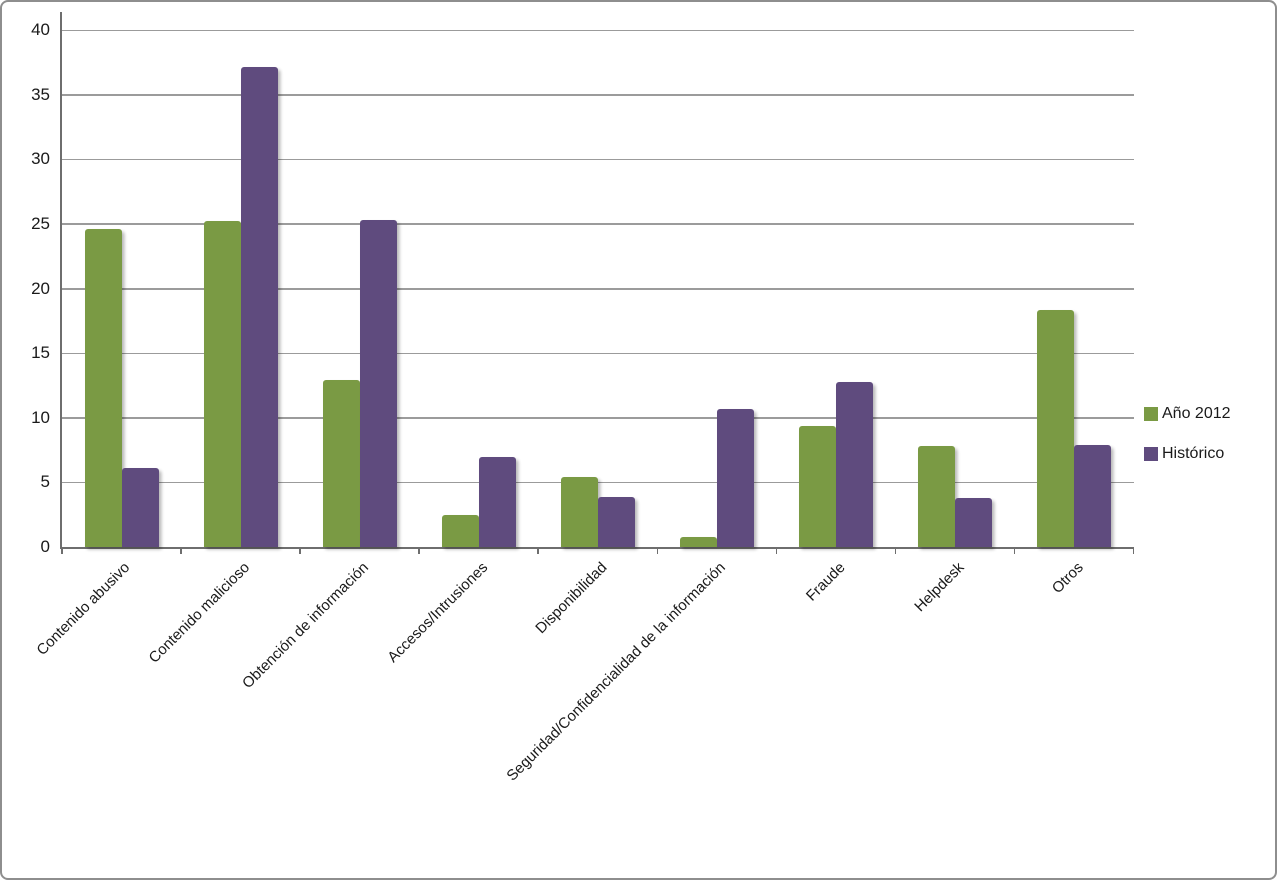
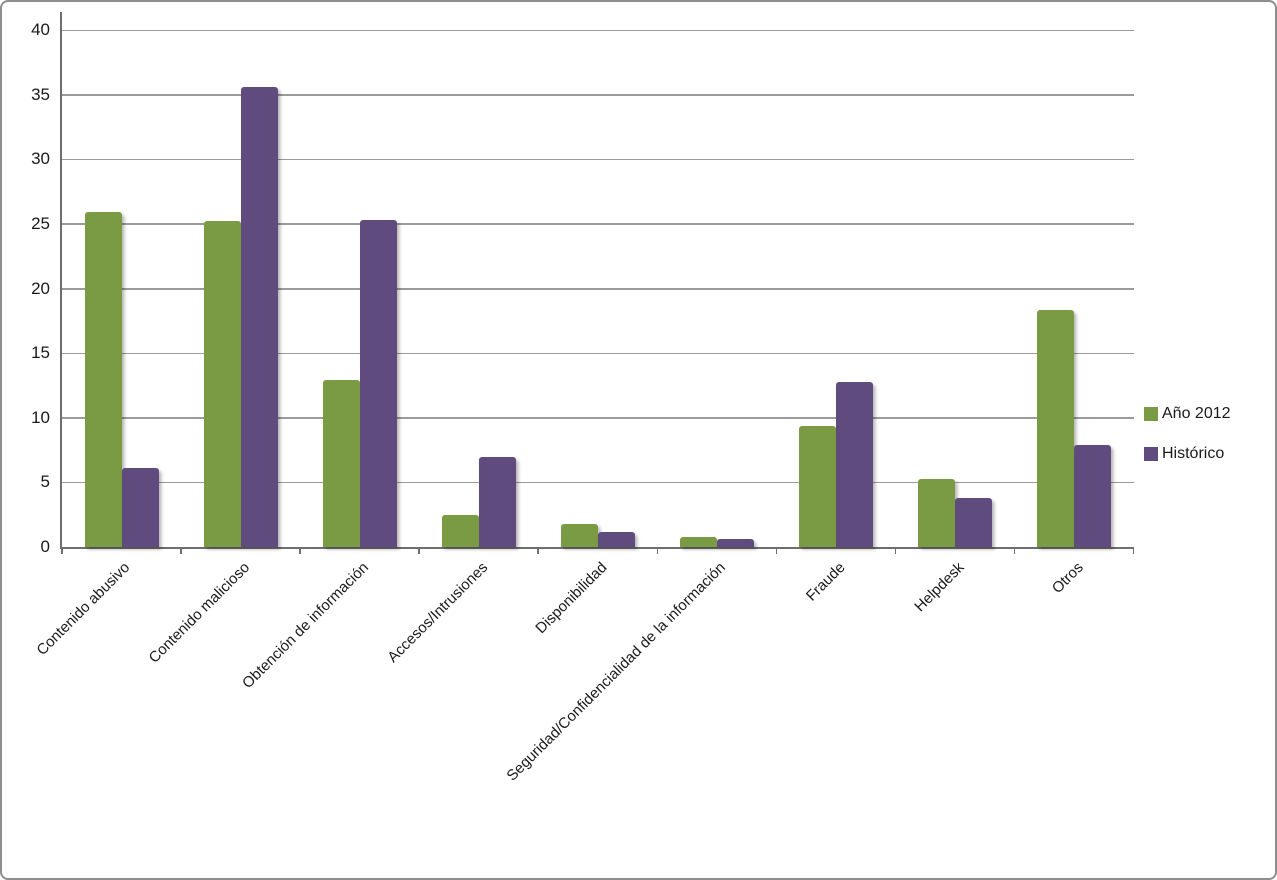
Año 2012/Contenido abusivo: 24.6 -> 25.9
Histórico/Contenido malicioso: 37.1 -> 35.6
Año 2012/Disponibilidad: 5.4 -> 1.8
Histórico/Disponibilidad: 3.9 -> 1.2
Histórico/Seguridad/Confidencialidad de la información: 10.7 -> 0.6
Año 2012/Helpdesk: 7.8 -> 5.3
